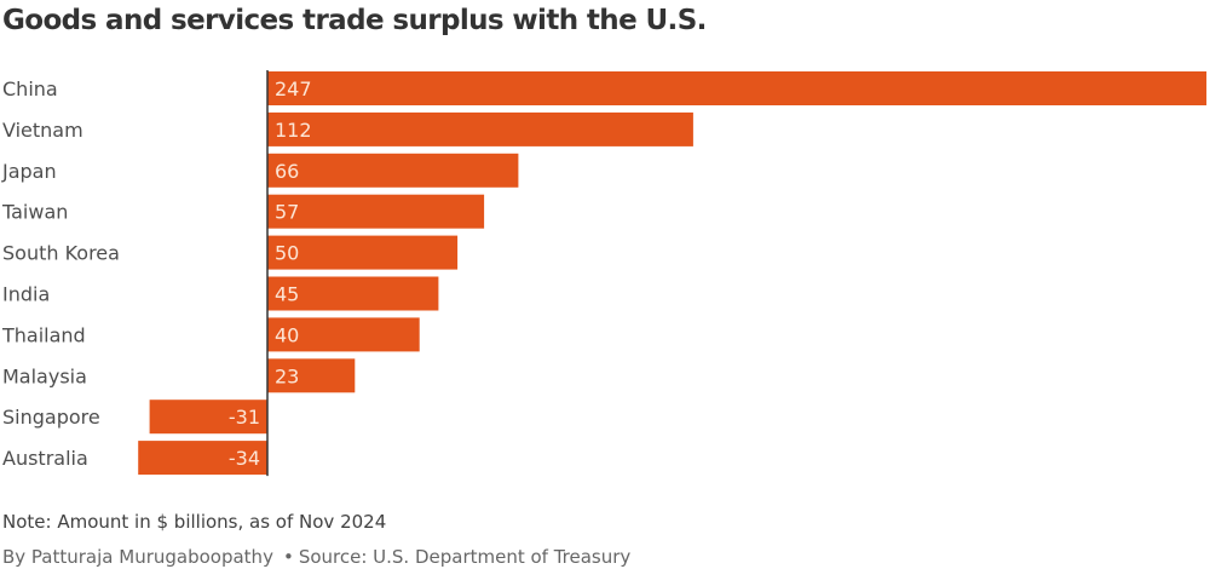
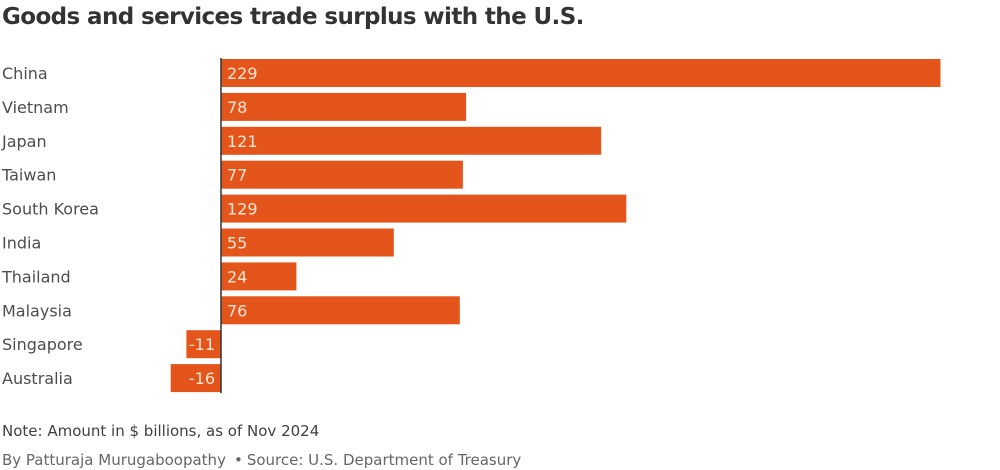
China: 247 -> 229
Vietnam: 112 -> 78
Japan: 66 -> 121
Taiwan: 57 -> 77
South Korea: 50 -> 129
India: 45 -> 55
Thailand: 40 -> 24
Malaysia: 23 -> 76
Singapore: -31 -> -11
Australia: -34 -> -16
